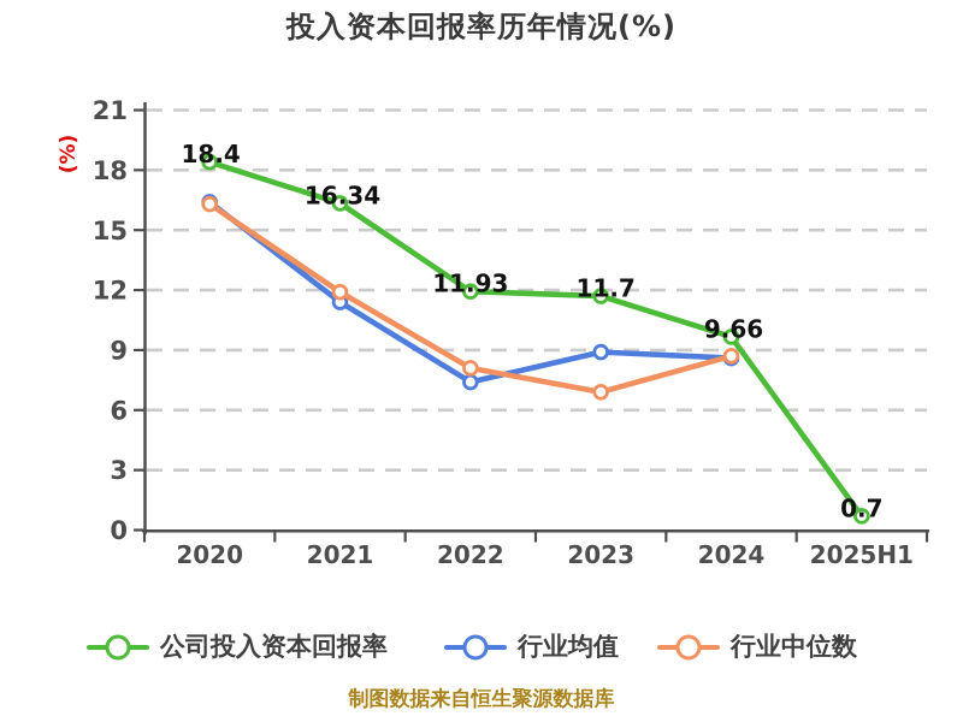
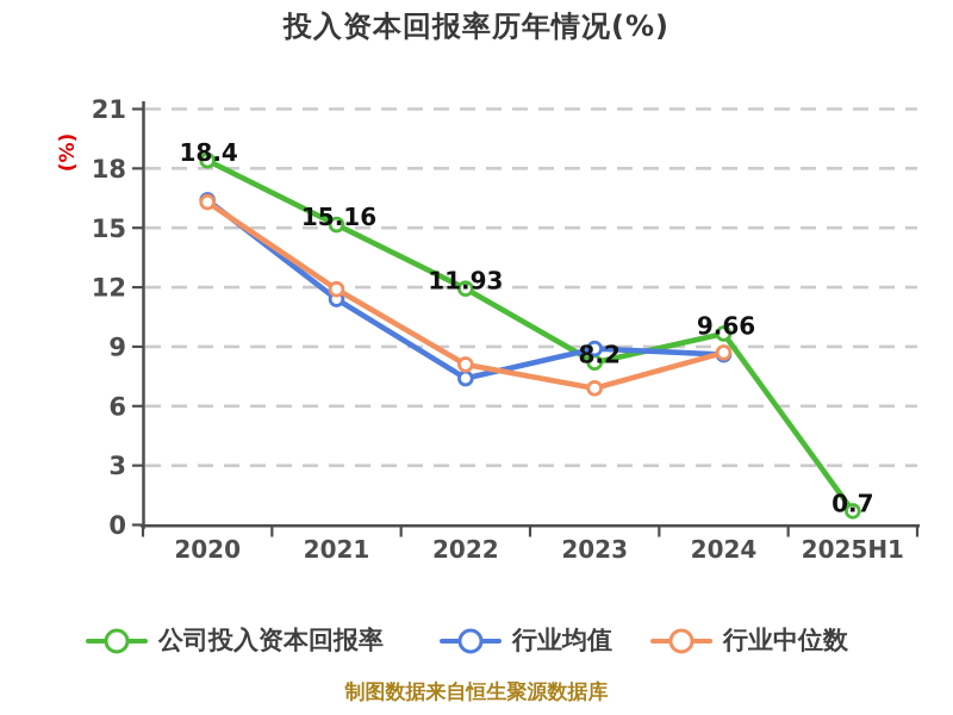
公司投入资本回报率/2021: 16.34 -> 15.16
公司投入资本回报率/2023: 11.7 -> 8.2
